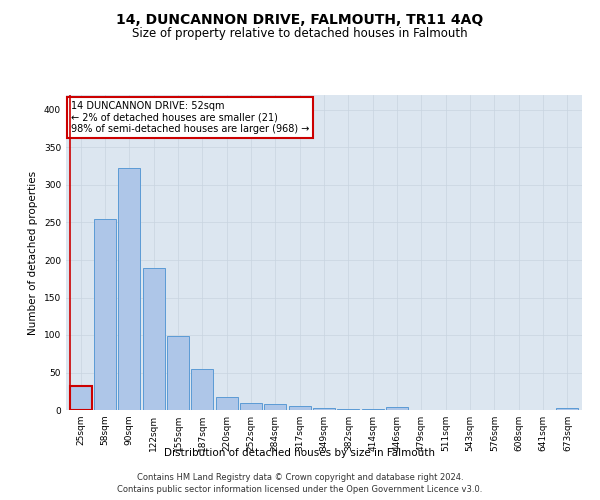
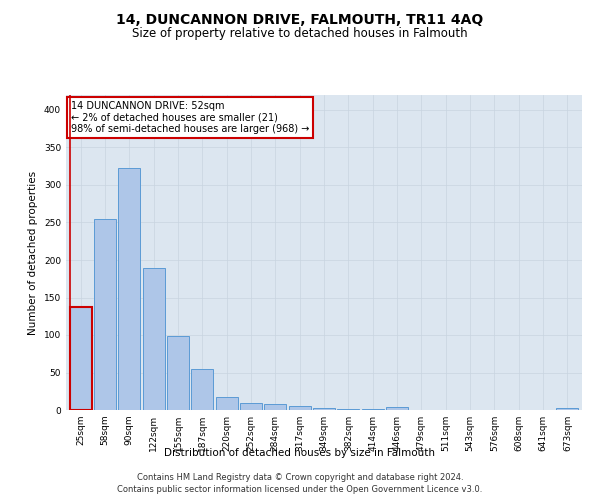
25sqm: 32 -> 138
